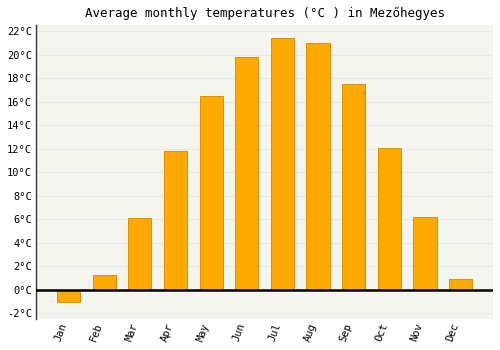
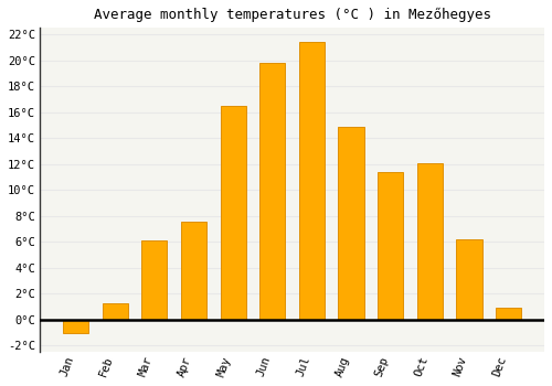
Apr: 11.8°C -> 7.6°C
Aug: 21.0°C -> 14.9°C
Sep: 17.5°C -> 11.4°C
